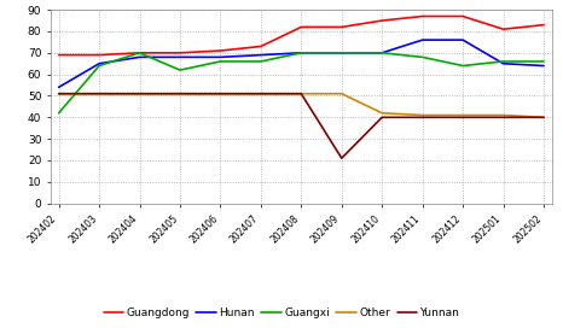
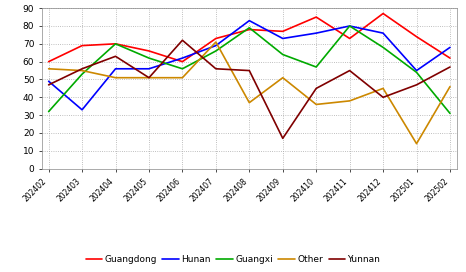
Guangdong/202402: 69 -> 60
Hunan/202402: 54 -> 49
Guangxi/202402: 42 -> 32
Other/202402: 51 -> 56
Yunnan/202402: 51 -> 47
Hunan/202403: 65 -> 33
Guangxi/202403: 64 -> 53
Other/202403: 51 -> 55
Yunnan/202403: 51 -> 56
Hunan/202404: 68 -> 56
Yunnan/202404: 51 -> 63
Guangdong/202405: 70 -> 66
Hunan/202405: 68 -> 56
Guangdong/202406: 71 -> 60
Hunan/202406: 68 -> 62
Guangxi/202406: 66 -> 56
Yunnan/202406: 51 -> 72
Other/202407: 51 -> 71
Yunnan/202407: 51 -> 56
Guangdong/202408: 82 -> 78
Hunan/202408: 70 -> 83
Guangxi/202408: 70 -> 79
Other/202408: 51 -> 37
Yunnan/202408: 51 -> 55
Guangdong/202409: 82 -> 77
Hunan/202409: 70 -> 73
Guangxi/202409: 70 -> 64
Yunnan/202409: 21 -> 17
Hunan/202410: 70 -> 76
Guangxi/202410: 70 -> 57
Other/202410: 42 -> 36
Yunnan/202410: 40 -> 45
Guangdong/202411: 87 -> 73
Hunan/202411: 76 -> 80
Guangxi/202411: 68 -> 80
Other/202411: 41 -> 38
Yunnan/202411: 40 -> 55
Guangxi/202412: 64 -> 68
Other/202412: 41 -> 45
Guangdong/202501: 81 -> 74
Hunan/202501: 65 -> 55
Guangxi/202501: 66 -> 54
Other/202501: 41 -> 14
Yunnan/202501: 40 -> 47
Guangdong/202502: 83 -> 62
Hunan/202502: 64 -> 68
Guangxi/202502: 66 -> 31
Other/202502: 40 -> 46
Yunnan/202502: 40 -> 57
